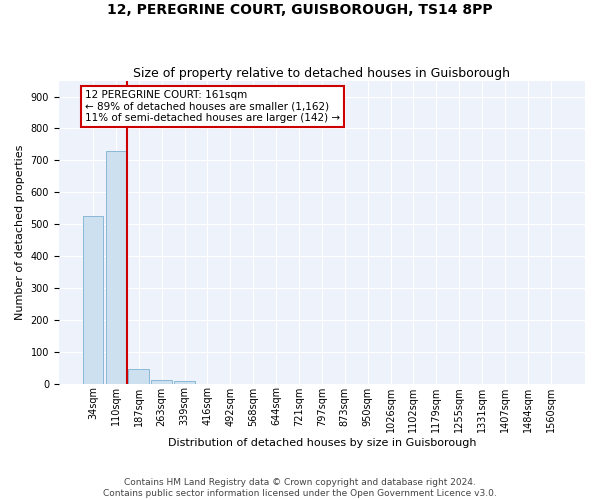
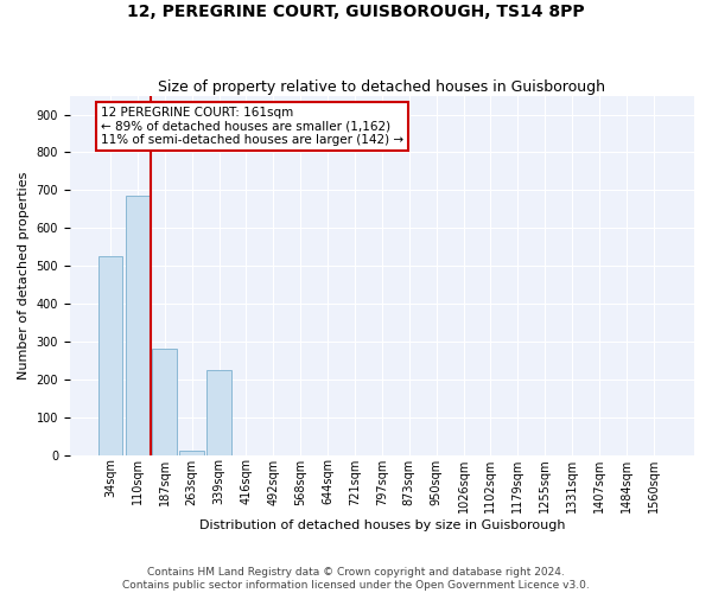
110sqm: 728 -> 685
187sqm: 47 -> 280
339sqm: 7 -> 225
